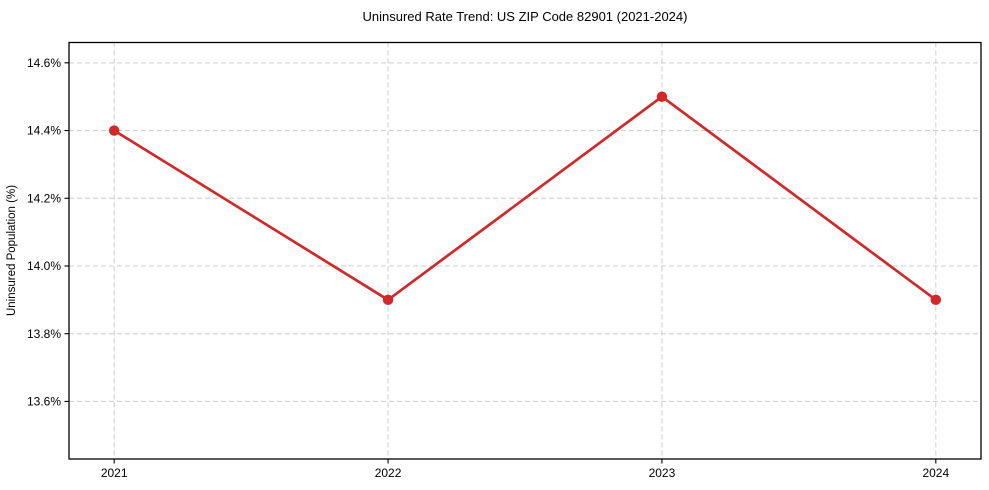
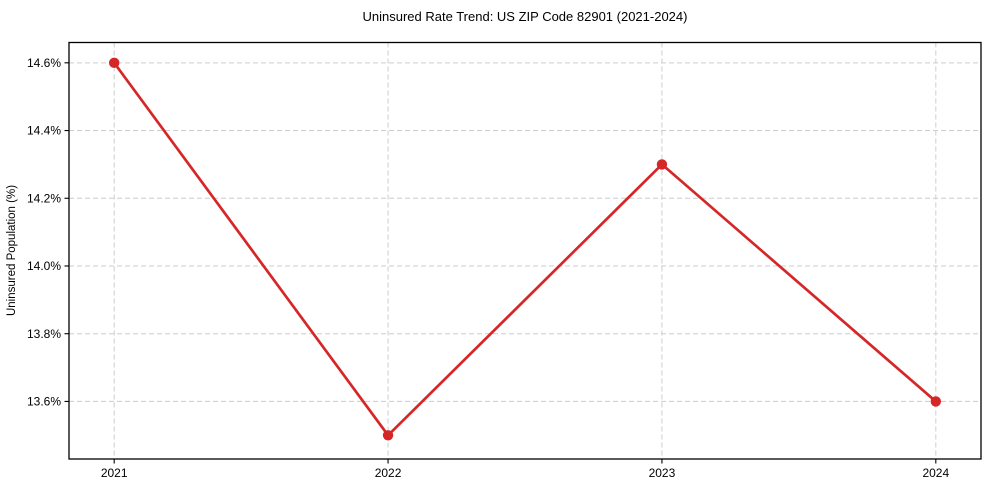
2021: 14.4% -> 14.6%
2022: 13.9% -> 13.5%
2023: 14.5% -> 14.3%
2024: 13.9% -> 13.6%
